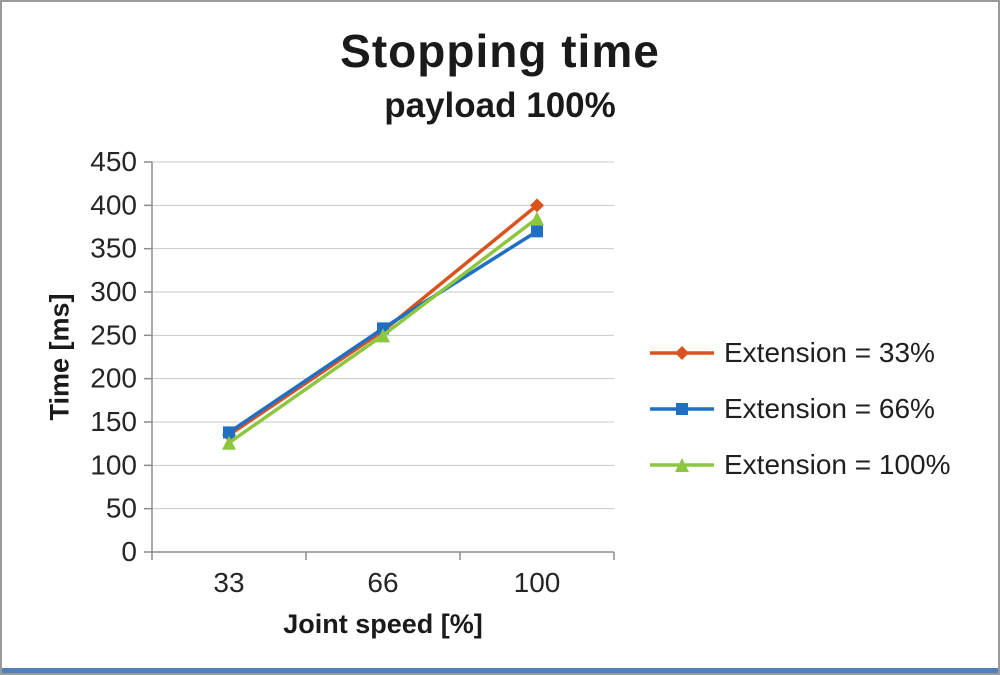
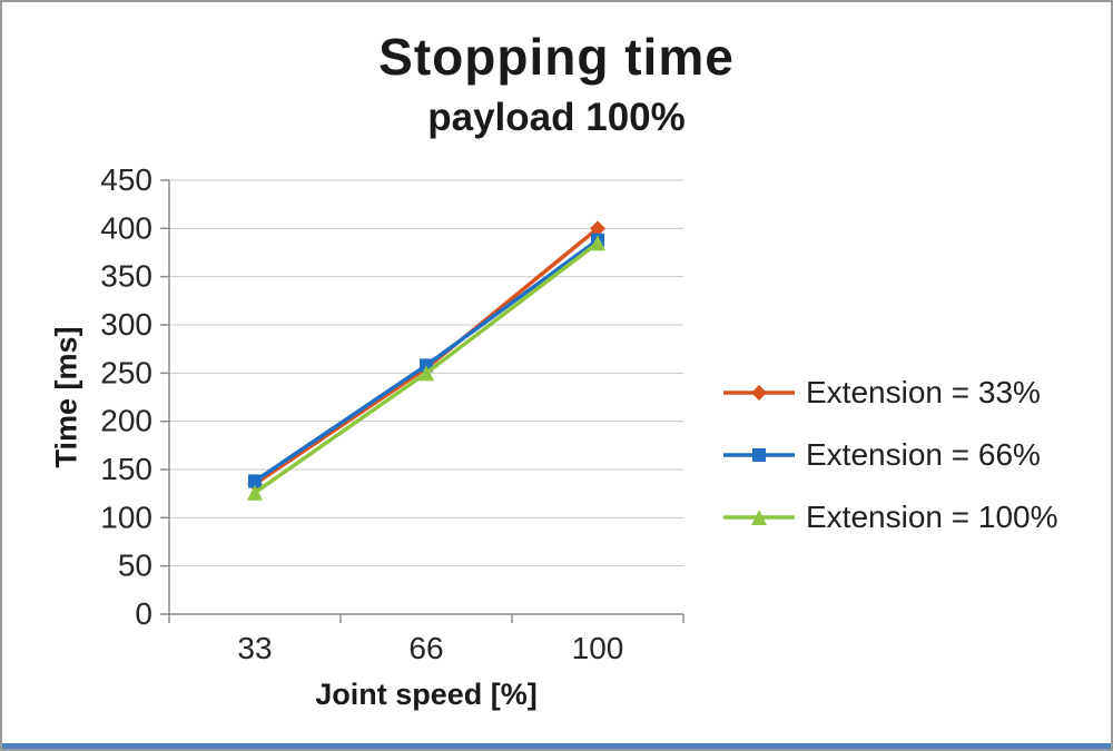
Extension = 66%/100: 370 -> 390
